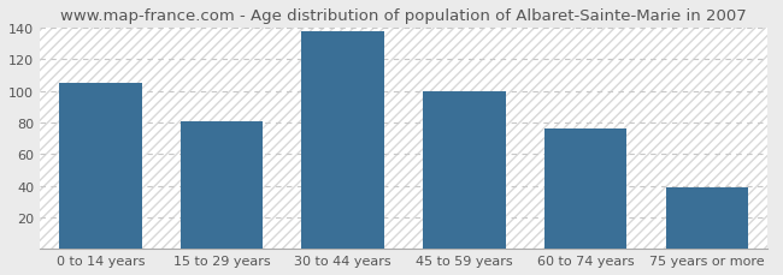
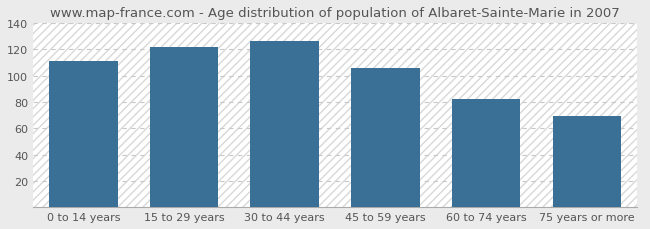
0 to 14 years: 105 -> 111
15 to 29 years: 81 -> 122
30 to 44 years: 138 -> 126
45 to 59 years: 100 -> 106
60 to 74 years: 76 -> 82
75 years or more: 39 -> 69
